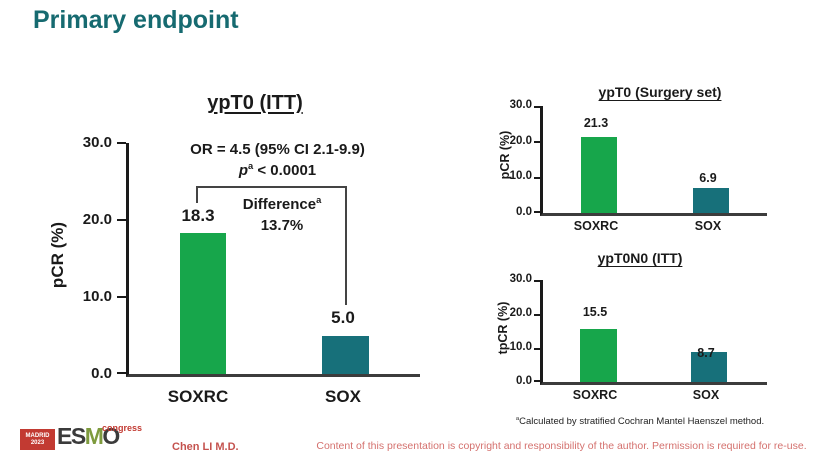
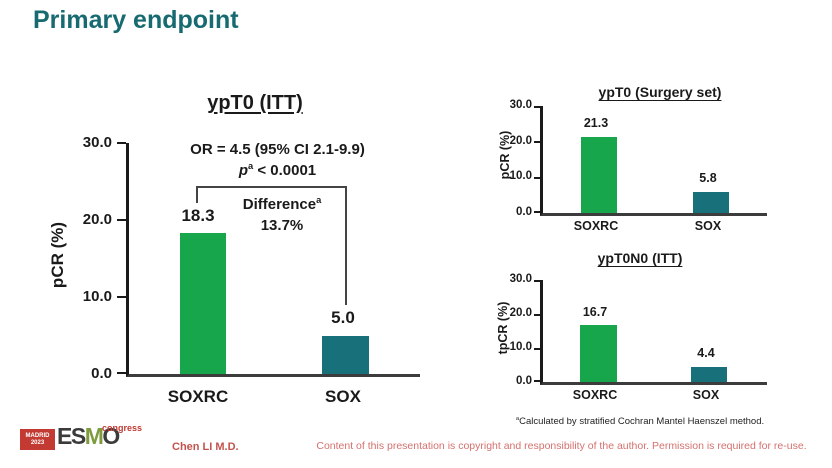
ypT0 (Surgery set)/SOX: 6.9 -> 5.8
ypT0N0 (ITT)/SOXRC: 15.5 -> 16.7
ypT0N0 (ITT)/SOX: 8.7 -> 4.4
